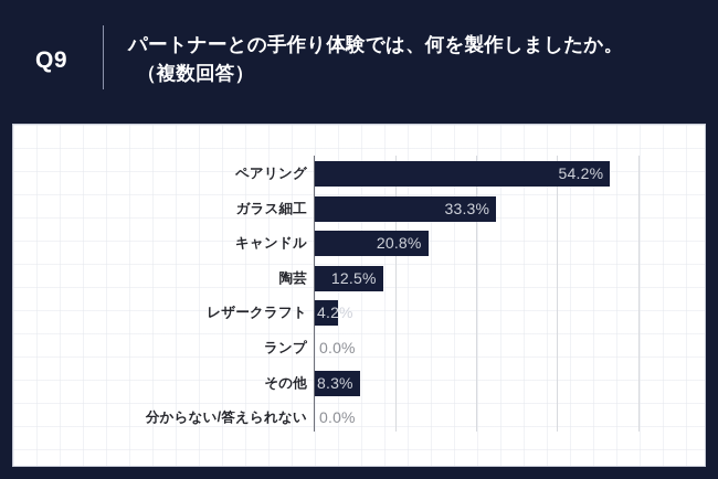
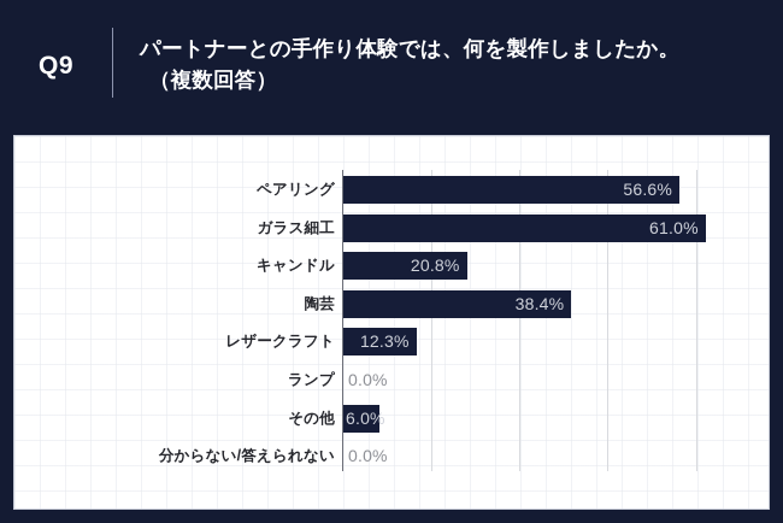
ペアリング: 54.2% -> 56.6%
ガラス細工: 33.3% -> 61.0%
陶芸: 12.5% -> 38.4%
レザークラフト: 4.2% -> 12.3%
その他: 8.3% -> 6.0%
